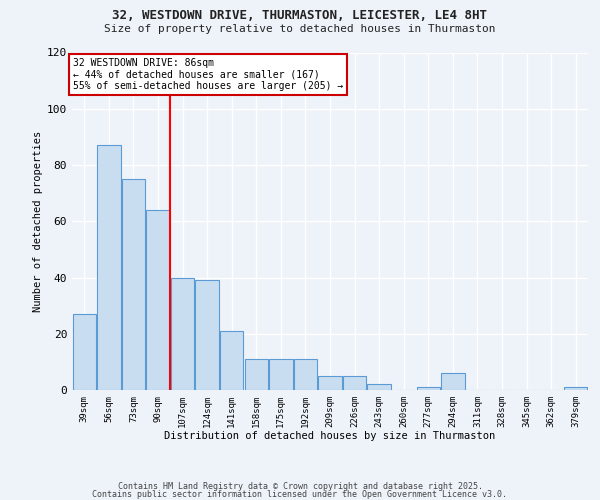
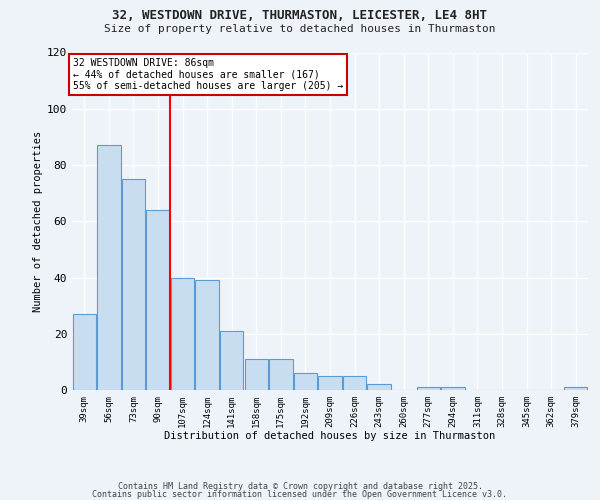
192sqm: 11 -> 6
294sqm: 6 -> 1
